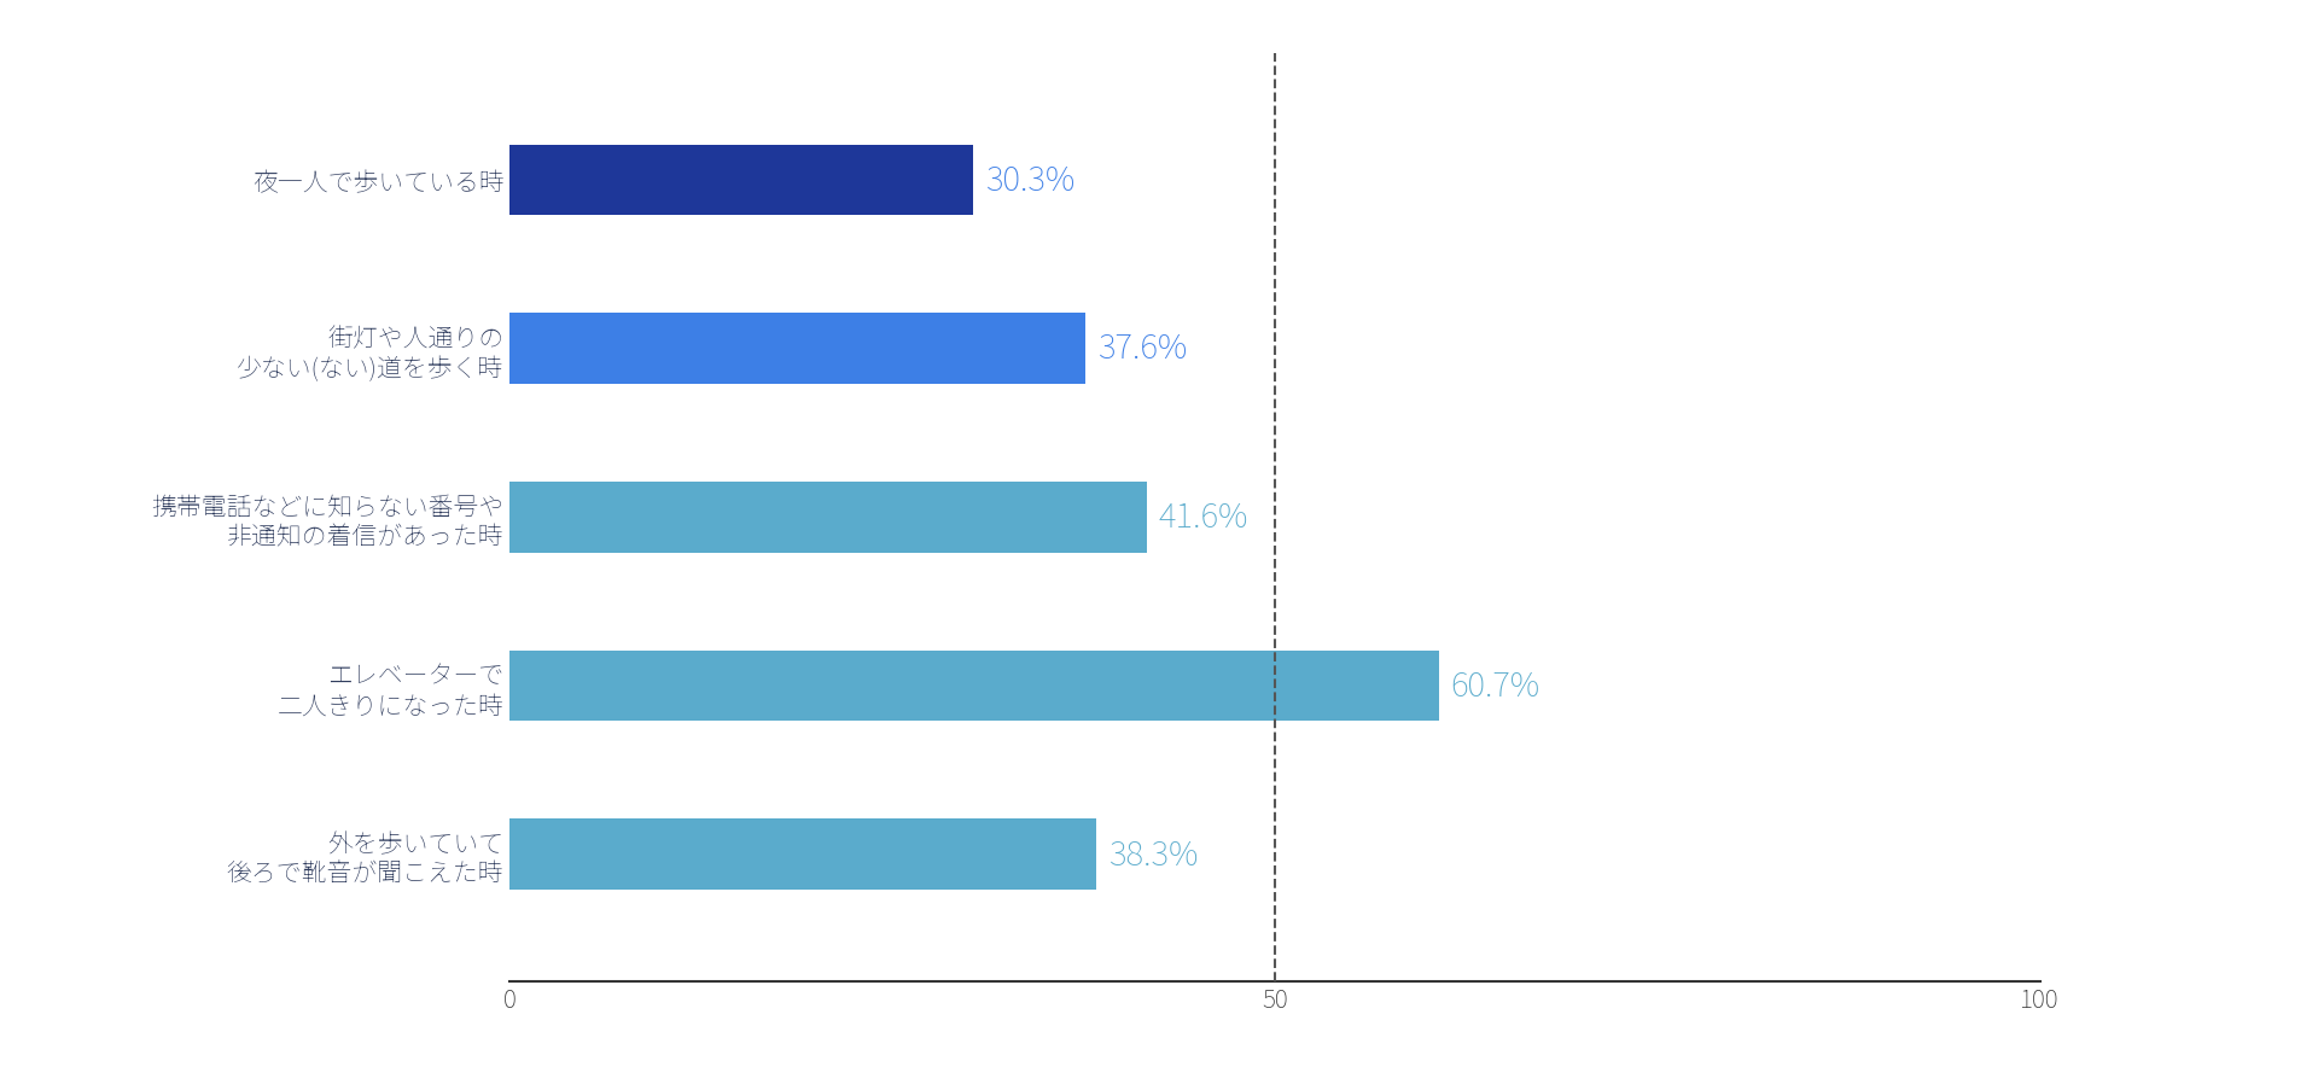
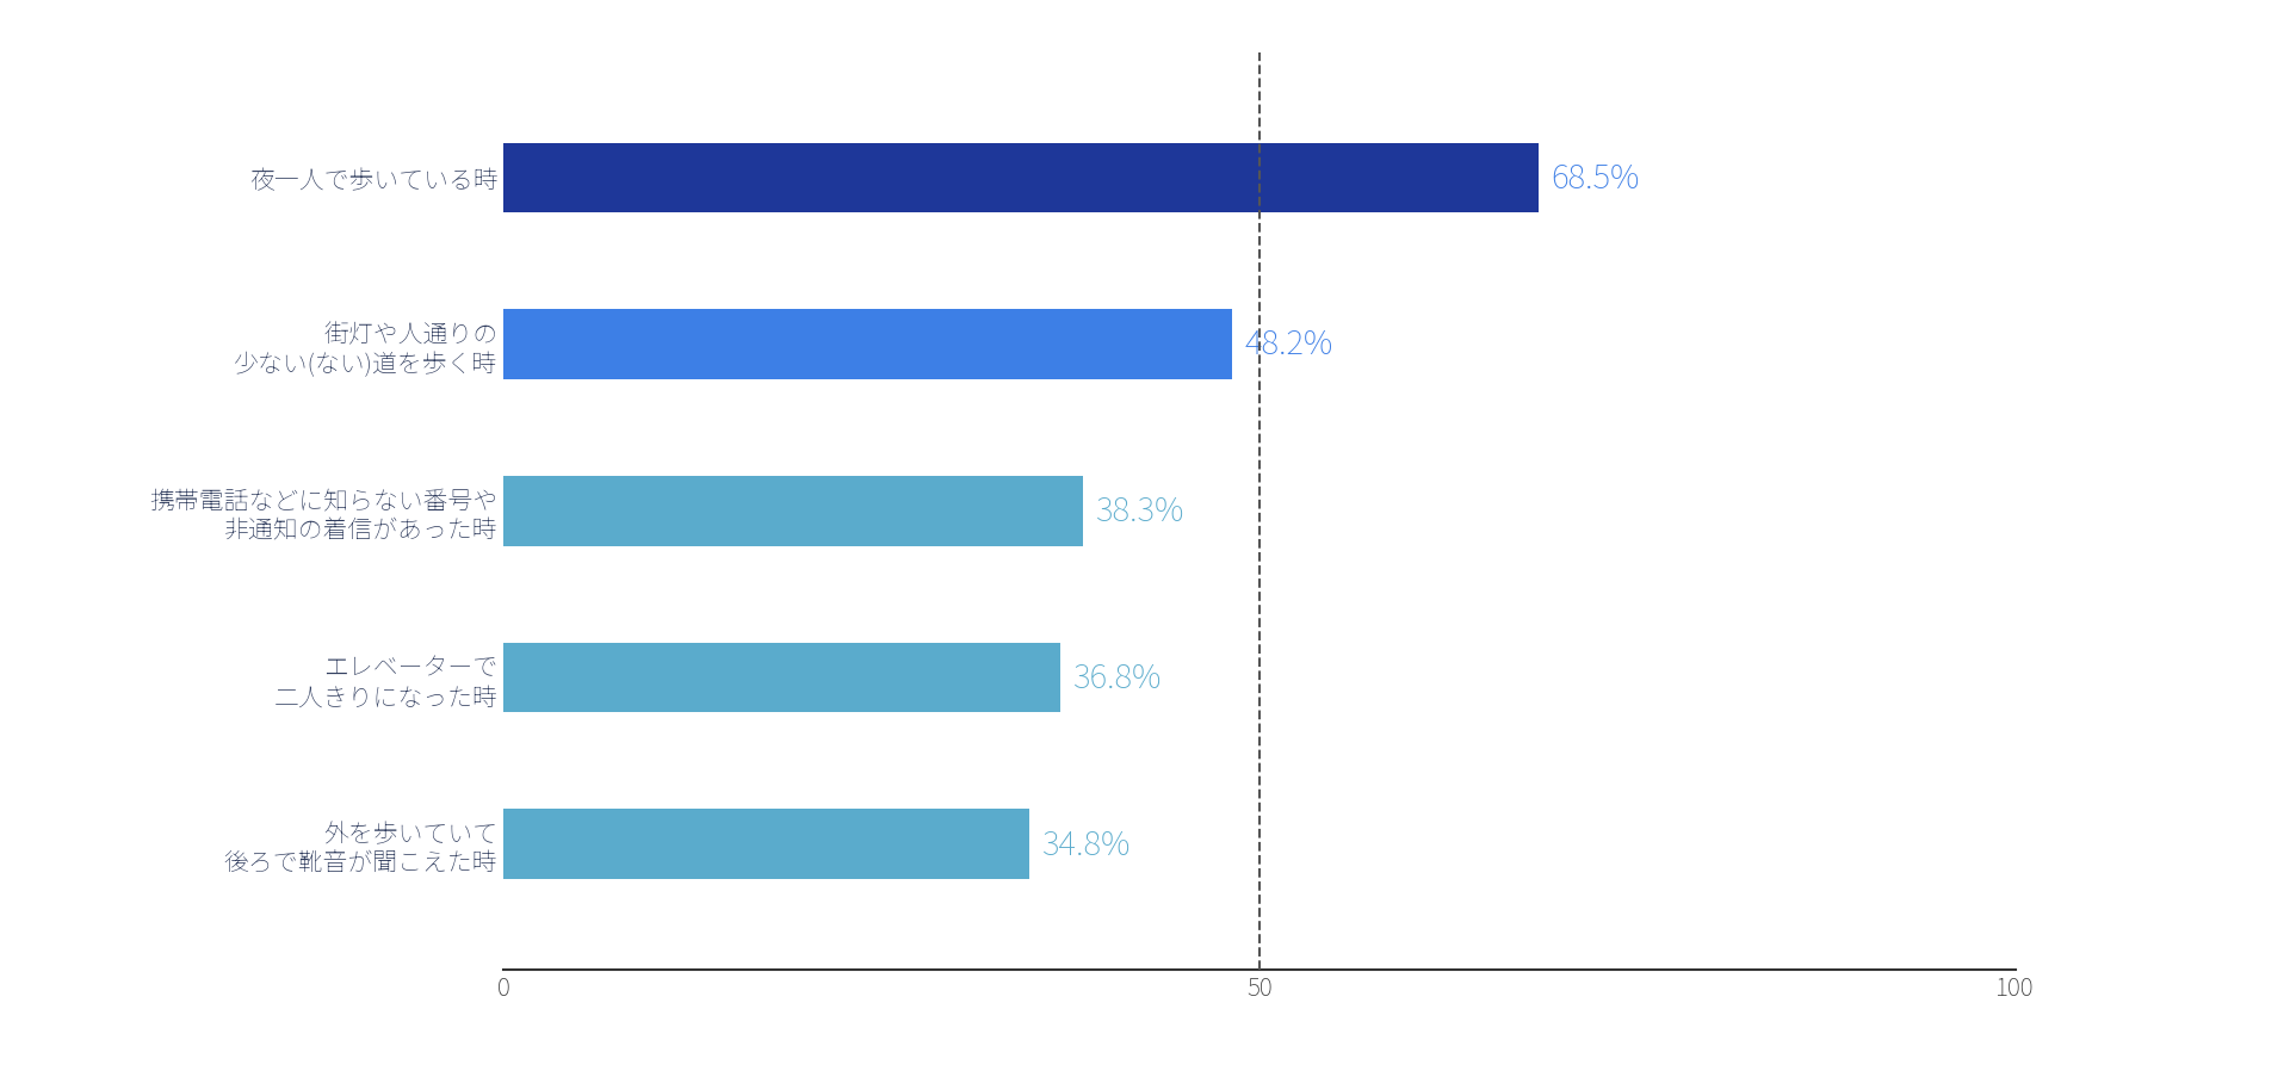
夜一人で歩いている時: 30.3% -> 68.5%
街灯や人通りの 少ない(ない)道を歩く時: 37.6% -> 48.2%
携帯電話などに知らない番号や 非通知の着信があった時: 41.6% -> 38.3%
エレベーターで 二人きりになった時: 60.7% -> 36.8%
外を歩いていて 後ろで靴音が聞こえた時: 38.3% -> 34.8%
